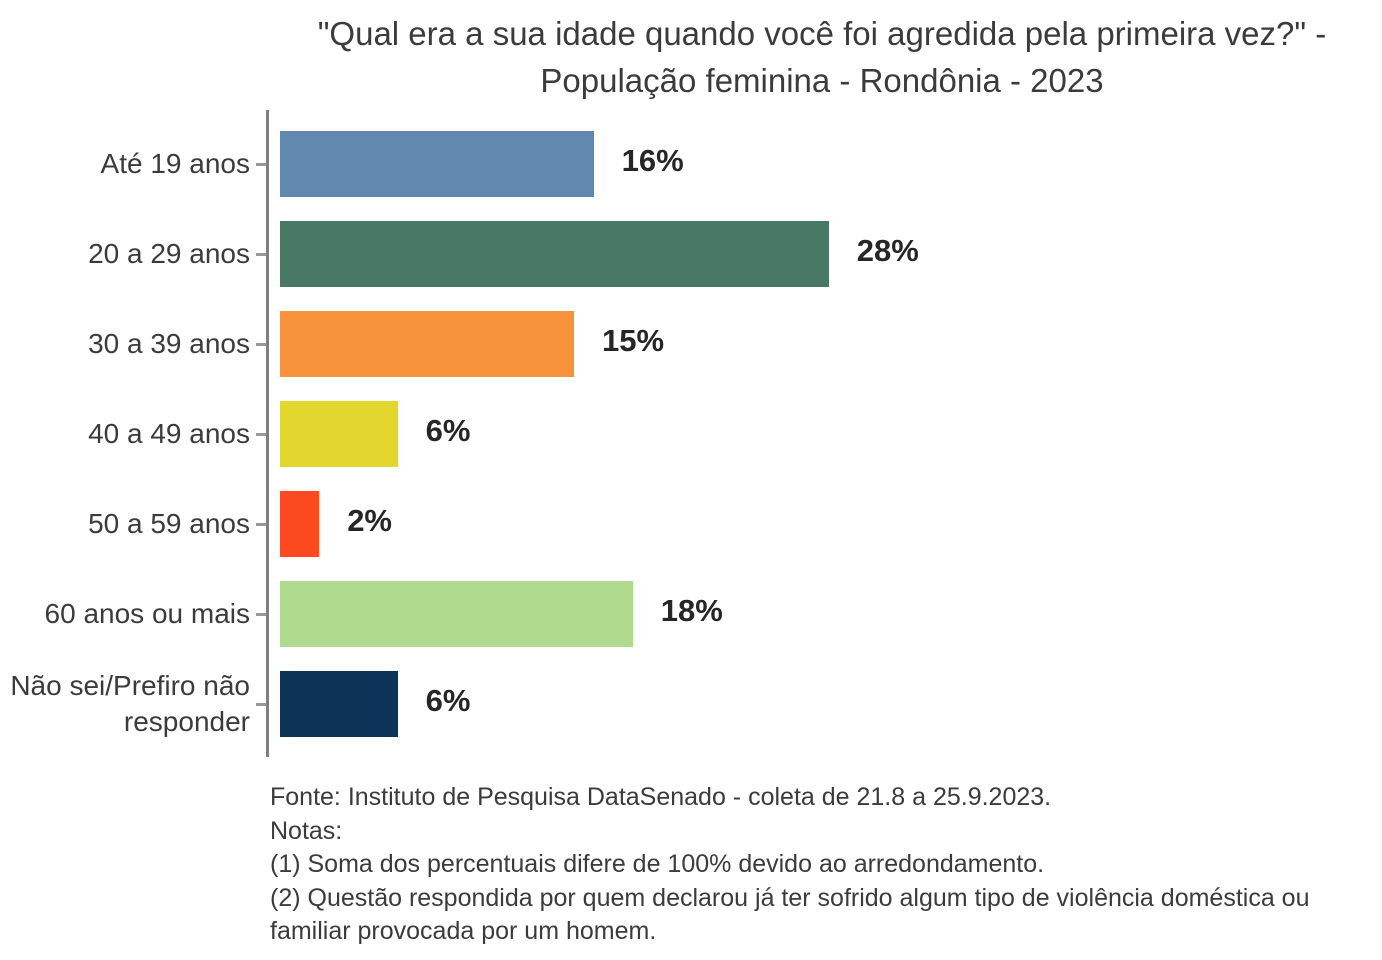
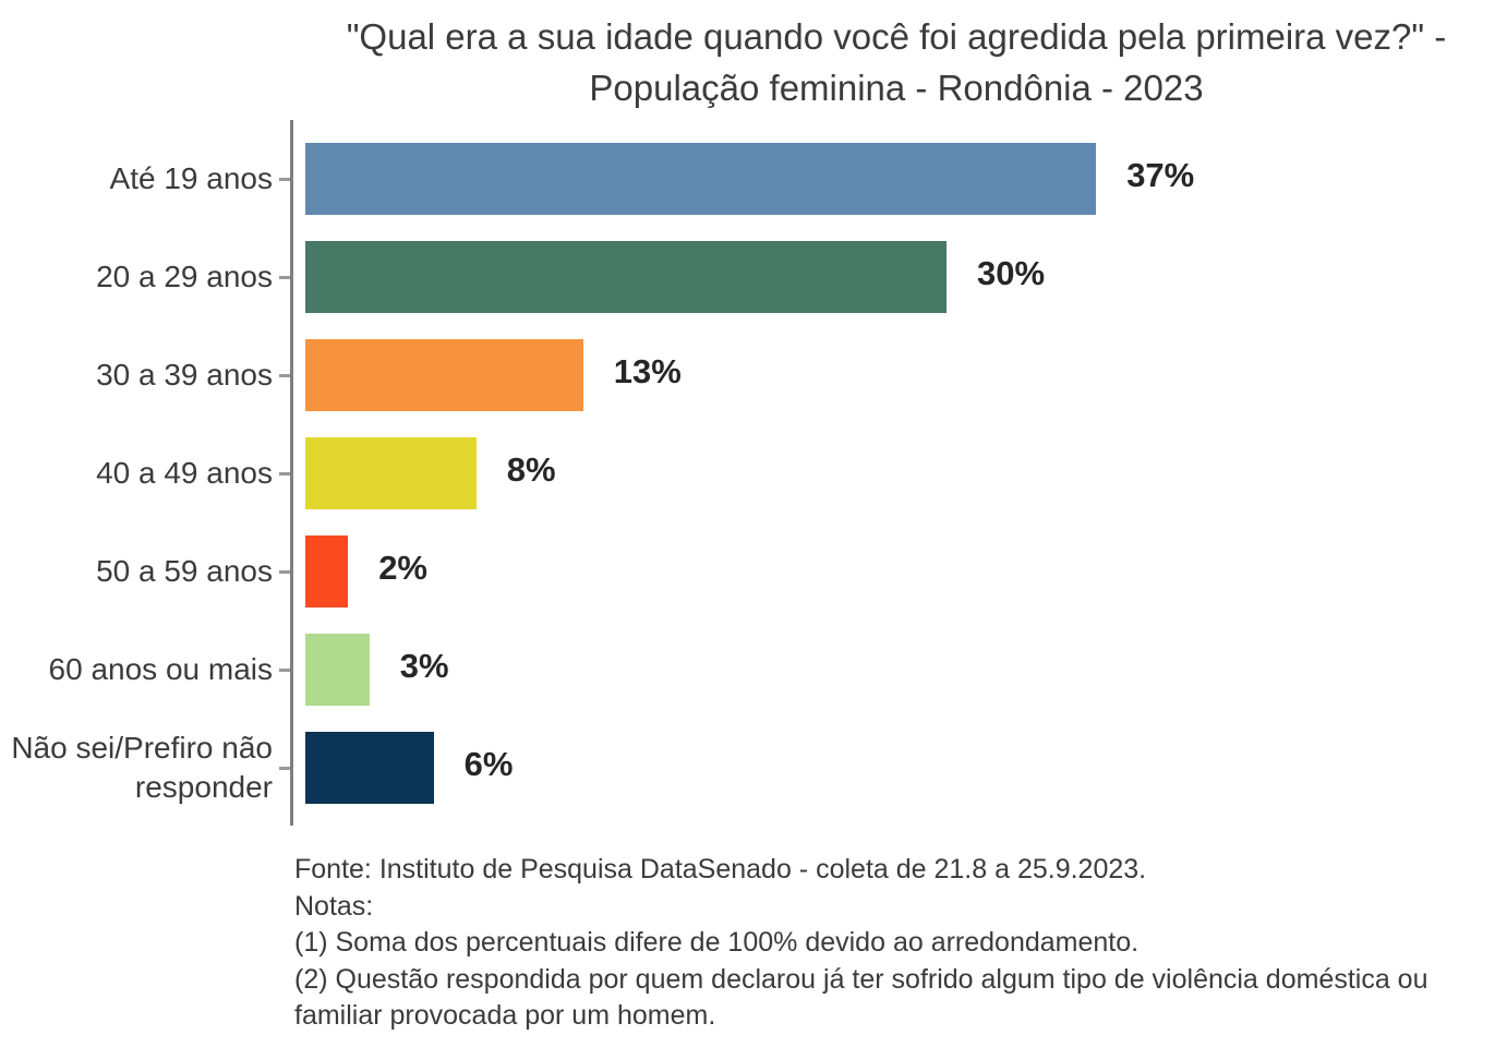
Até 19 anos: 16% -> 37%
20 a 29 anos: 28% -> 30%
30 a 39 anos: 15% -> 13%
40 a 49 anos: 6% -> 8%
60 anos ou mais: 18% -> 3%
